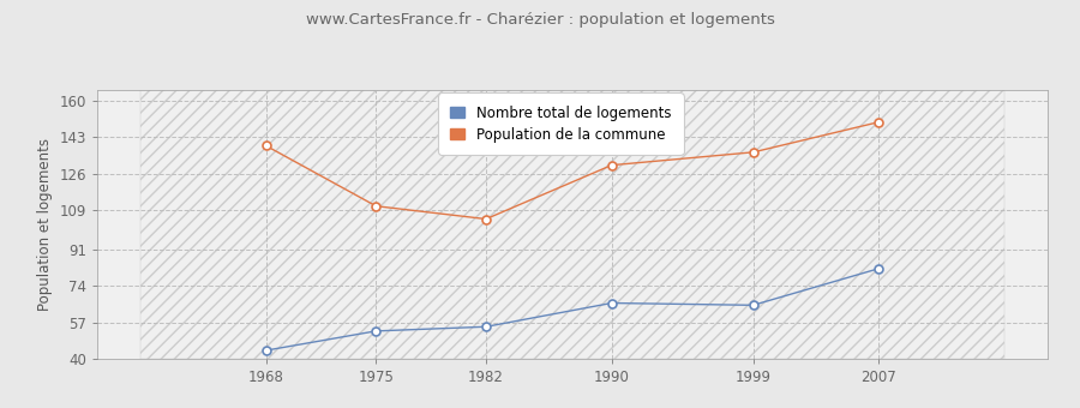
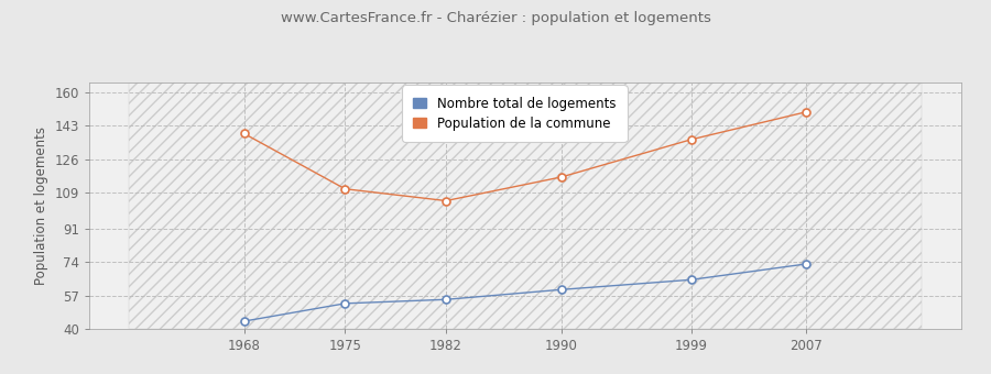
Nombre total de logements/1990: 66 -> 60
Population de la commune/1990: 130 -> 117
Nombre total de logements/2007: 82 -> 73
